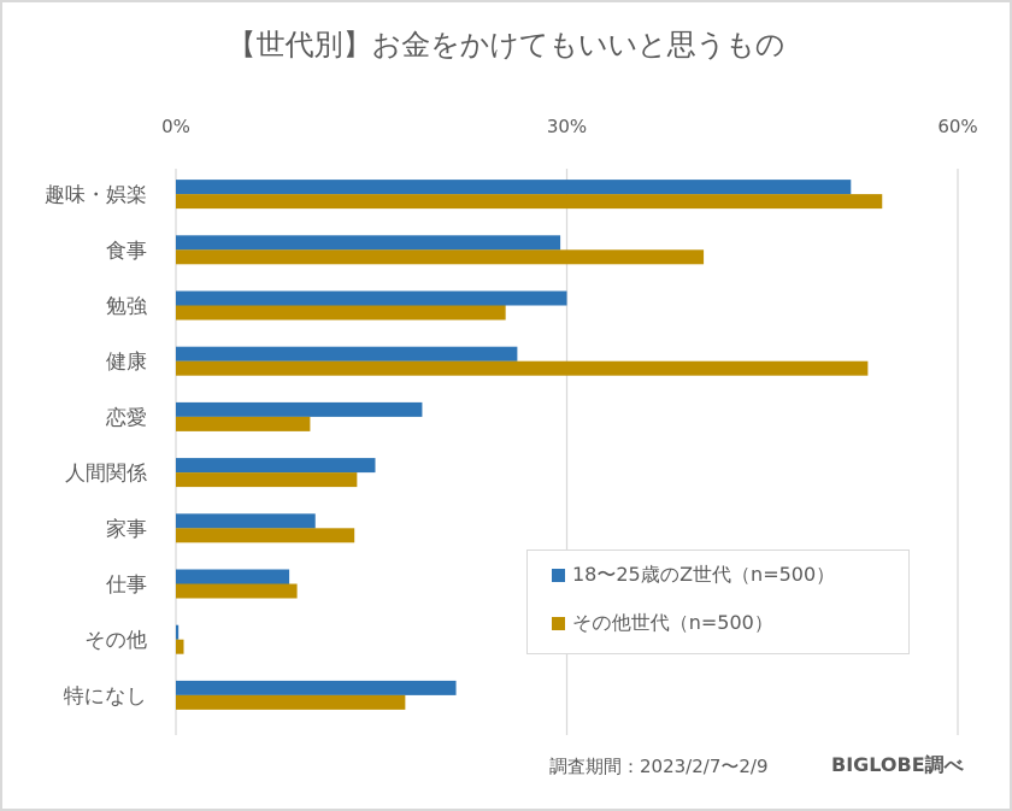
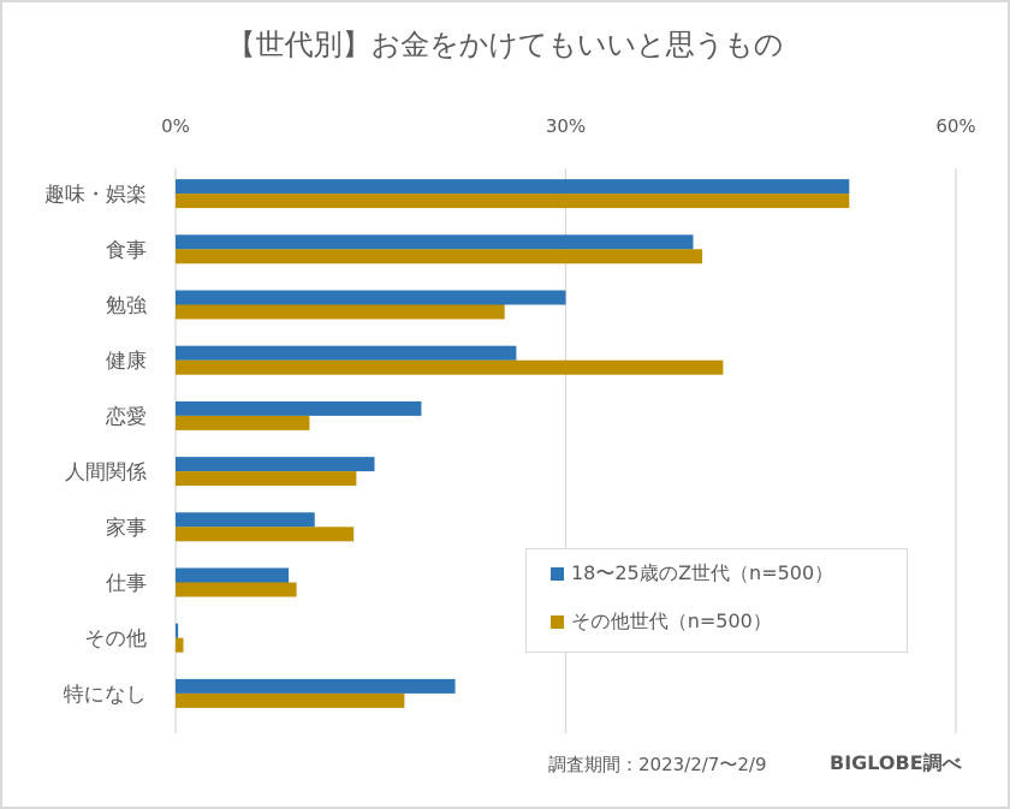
その他世代（n=500）/趣味・娯楽: 54.2% -> 51.8%
18〜25歳のZ世代（n=500）/食事: 29.5% -> 39.8%
その他世代（n=500）/健康: 53.1% -> 42.1%
